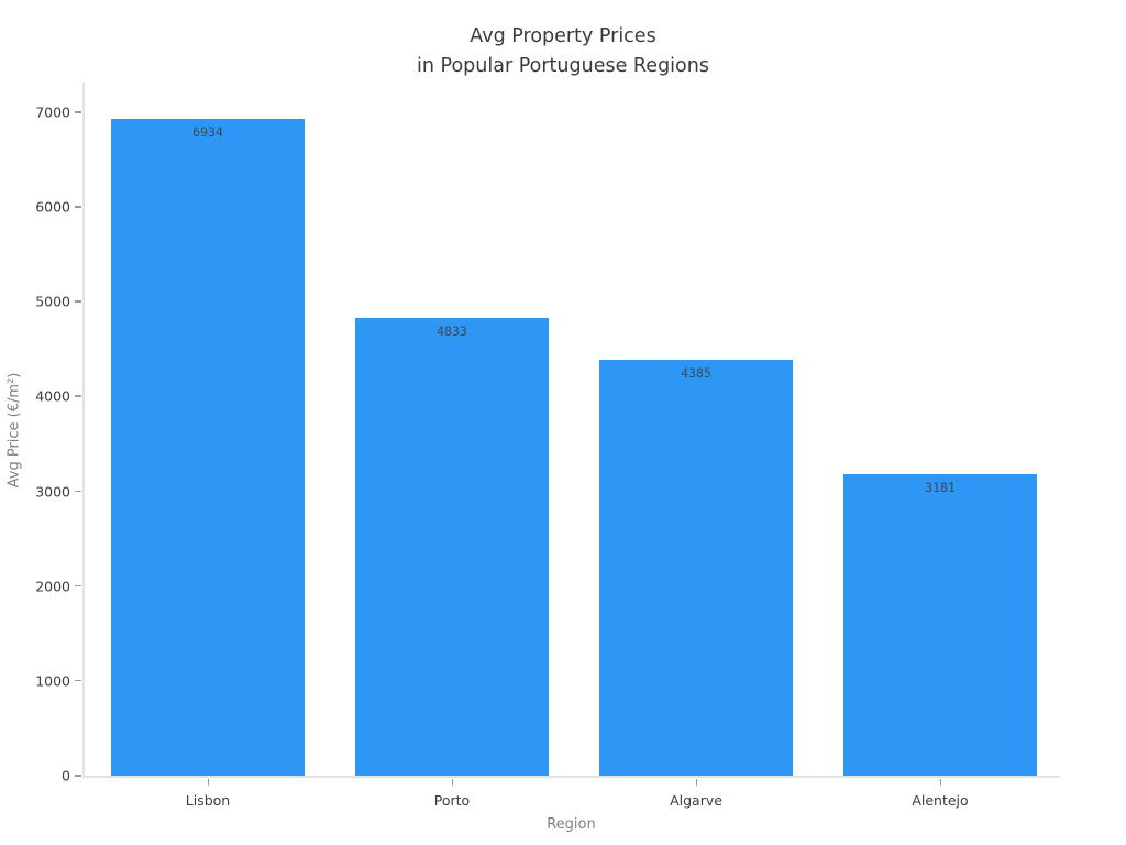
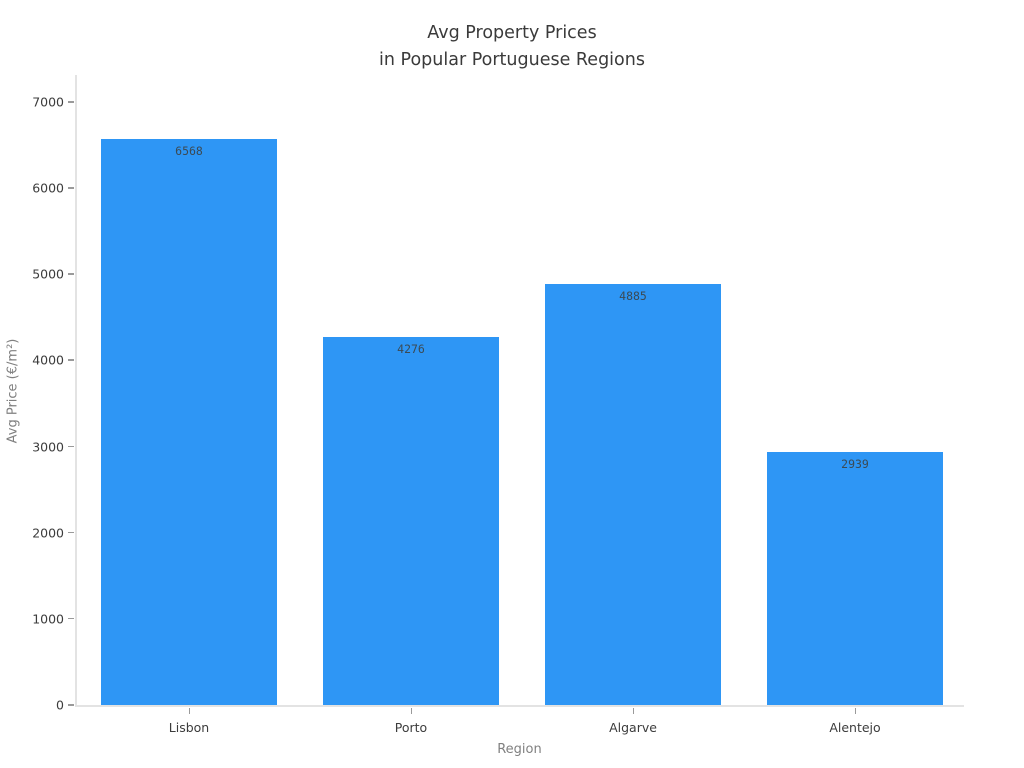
Lisbon: 6934 -> 6568
Porto: 4833 -> 4276
Algarve: 4385 -> 4885
Alentejo: 3181 -> 2939
